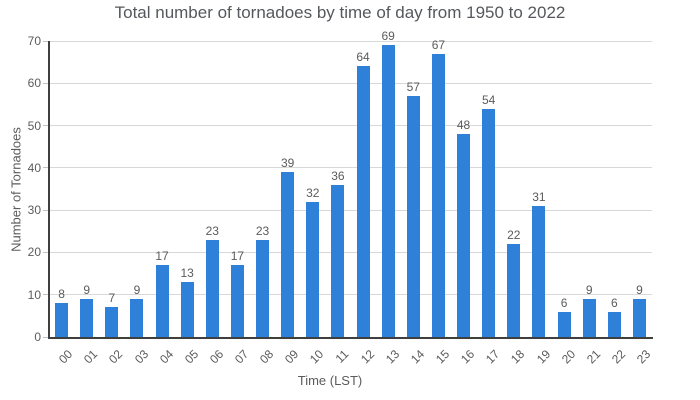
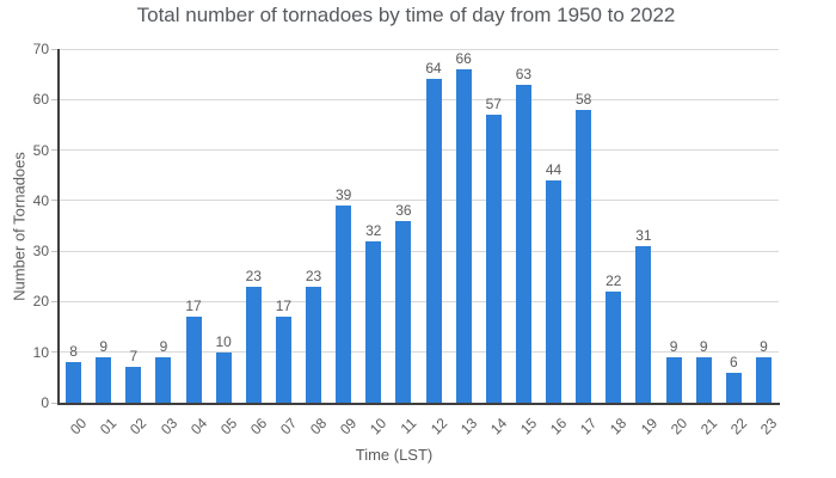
05: 13 -> 10
13: 69 -> 66
15: 67 -> 63
16: 48 -> 44
17: 54 -> 58
20: 6 -> 9
